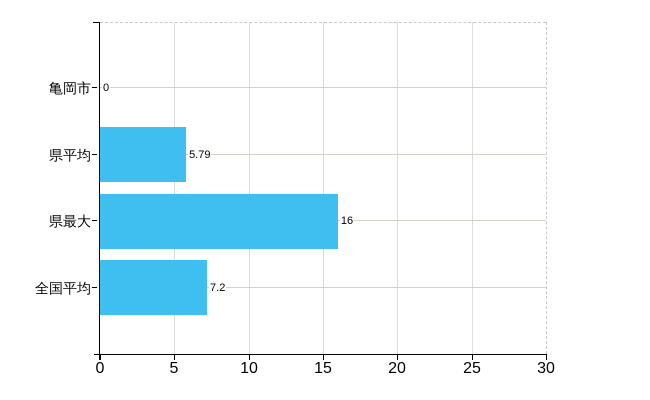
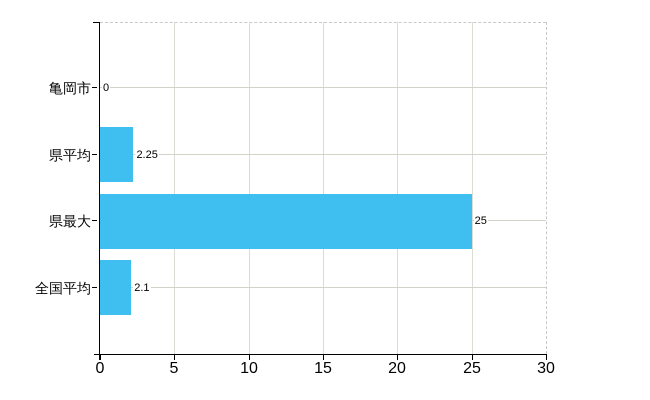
県平均: 5.79 -> 2.25
県最大: 16 -> 25
全国平均: 7.2 -> 2.1
